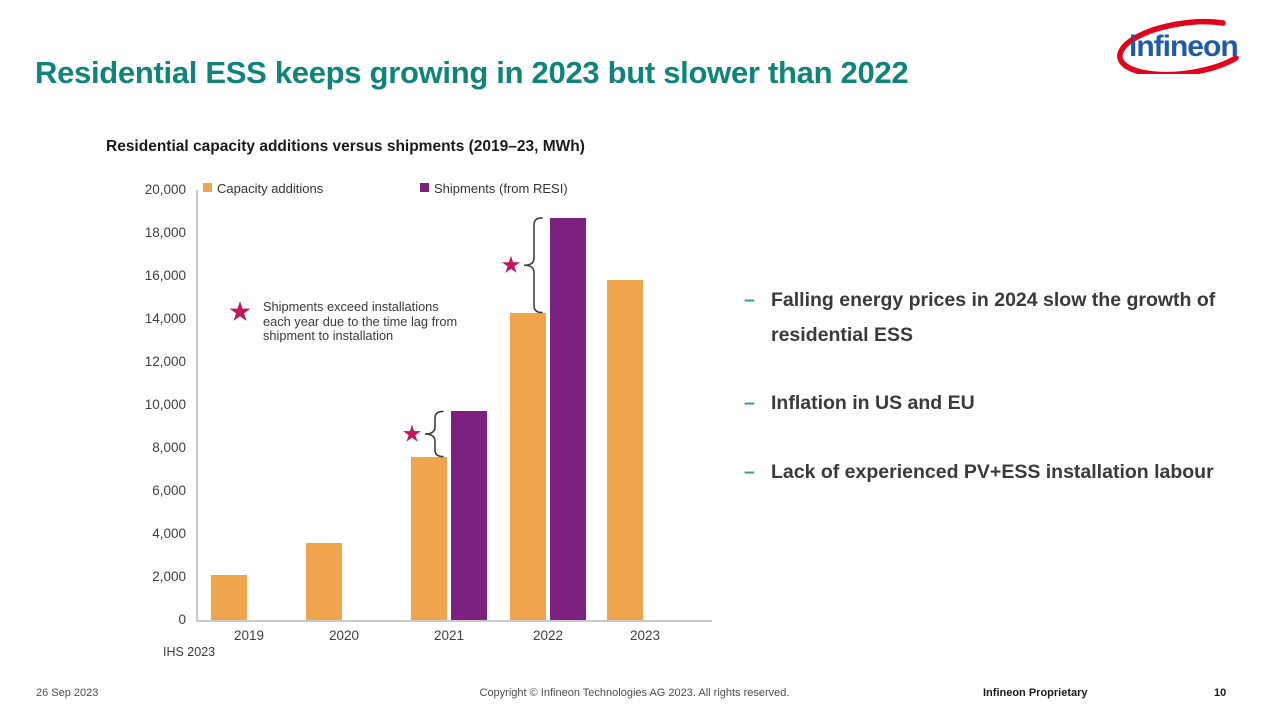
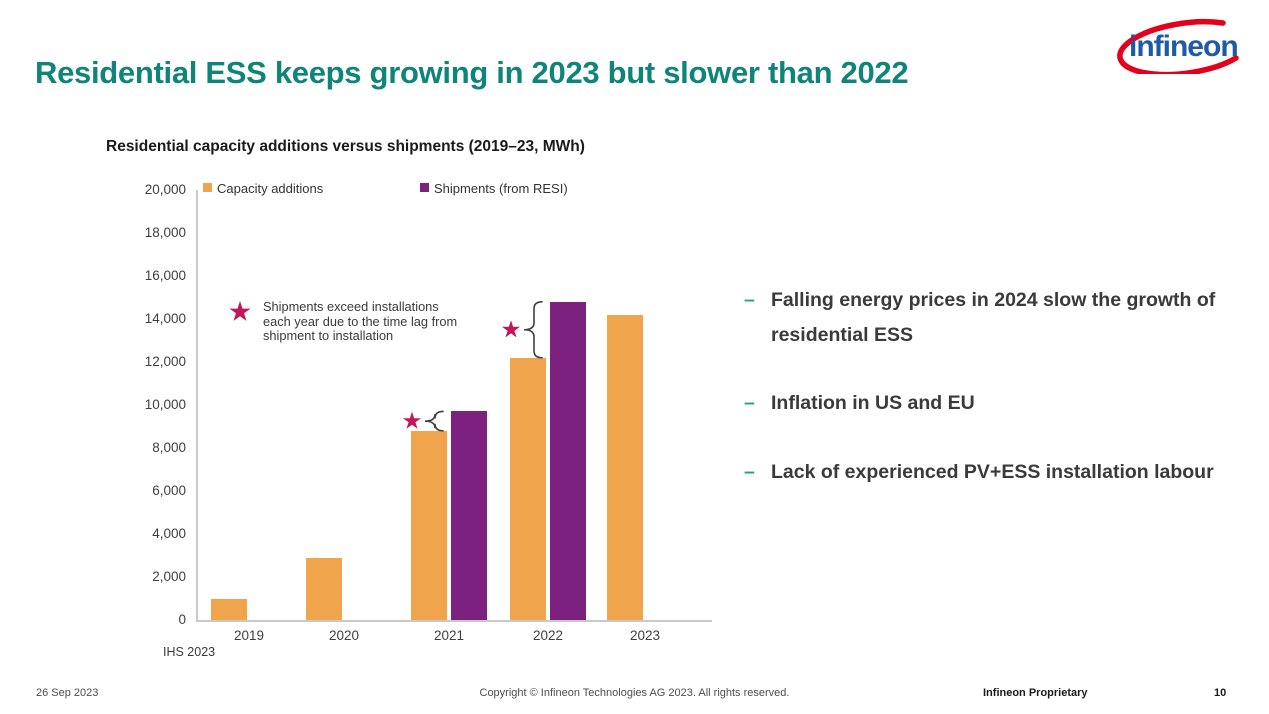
Capacity additions/2019: 2100 -> 1000
Capacity additions/2020: 3600 -> 2900
Capacity additions/2021: 7600 -> 8800
Capacity additions/2022: 14300 -> 12200
Shipments (from RESI)/2022: 18700 -> 14800
Capacity additions/2023: 15800 -> 14200
